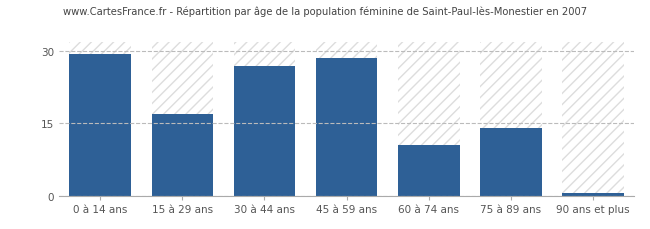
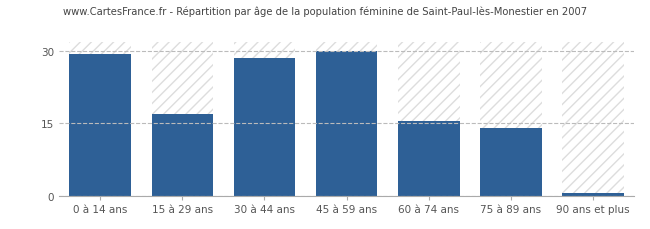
30 à 44 ans: 27.0 -> 28.5
45 à 59 ans: 28.5 -> 30.0
60 à 74 ans: 10.5 -> 15.5
